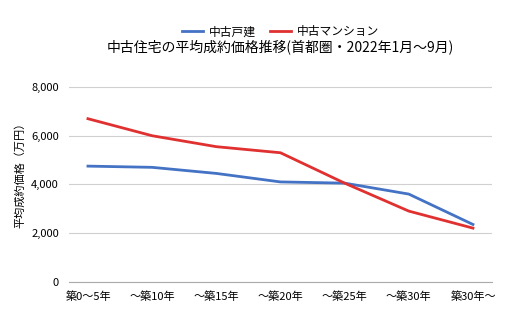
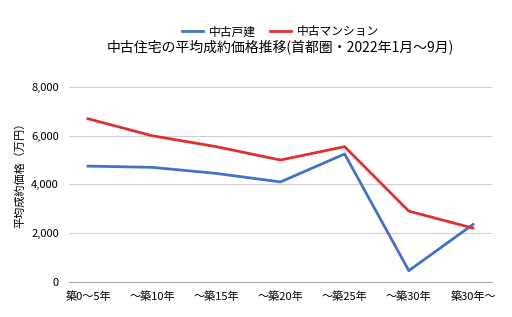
中古マンション/〜築20年: 5,300 -> 5,000
中古戸建/〜築25年: 4,050 -> 5,250
中古マンション/〜築25年: 4,050 -> 5,550
中古戸建/〜築30年: 3,600 -> 450
